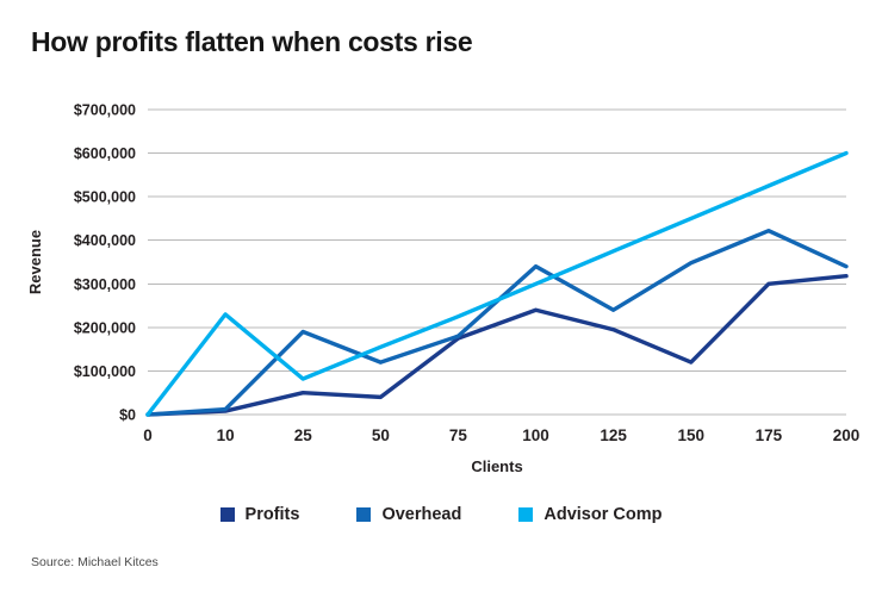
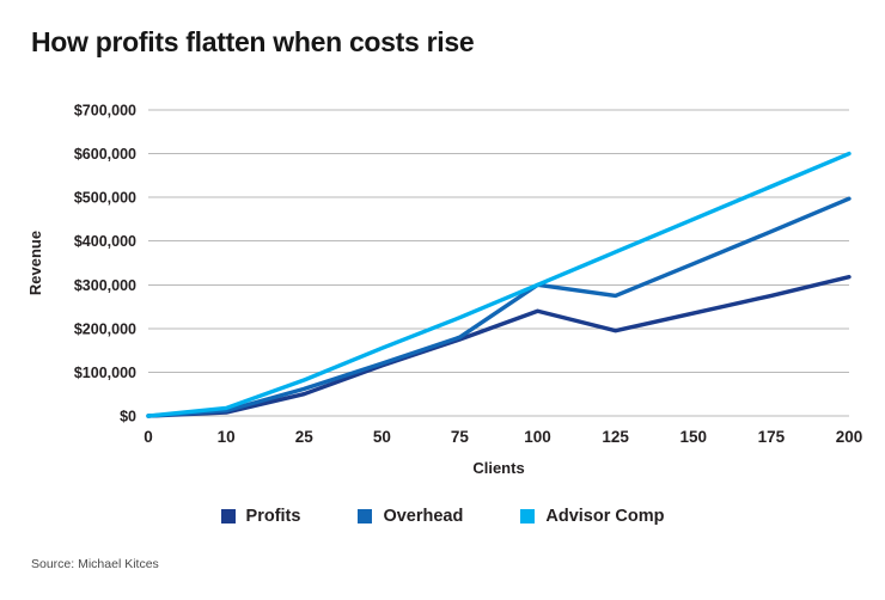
Advisor Comp/10: $230000 -> $20000
Overhead/25: $190000 -> $60000
Profits/50: $40000 -> $120000
Overhead/100: $340000 -> $300000
Overhead/125: $240000 -> $280000
Profits/150: $120000 -> $240000
Profits/175: $300000 -> $280000
Overhead/200: $340000 -> $500000
